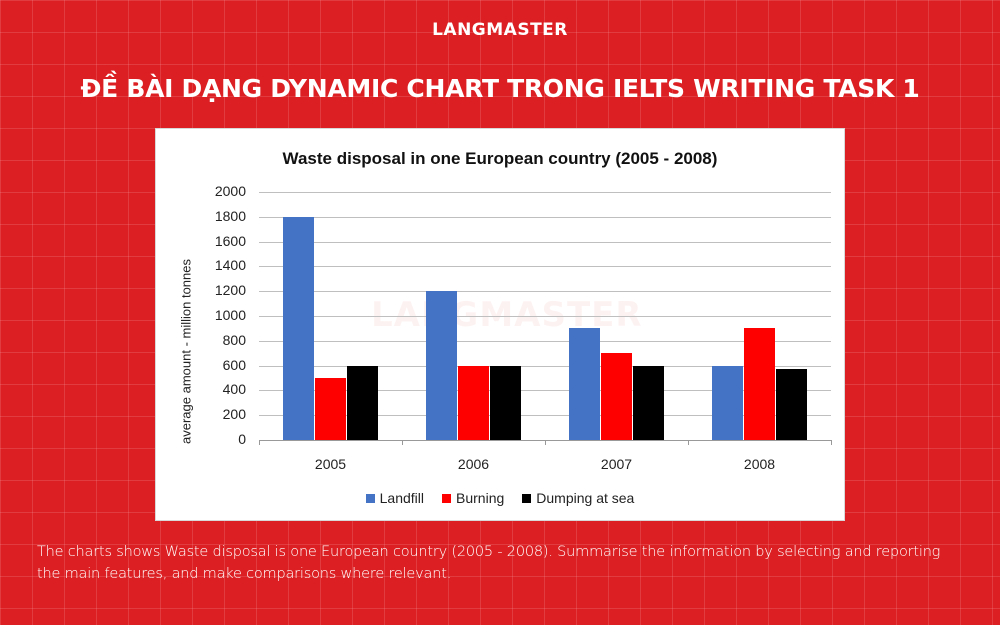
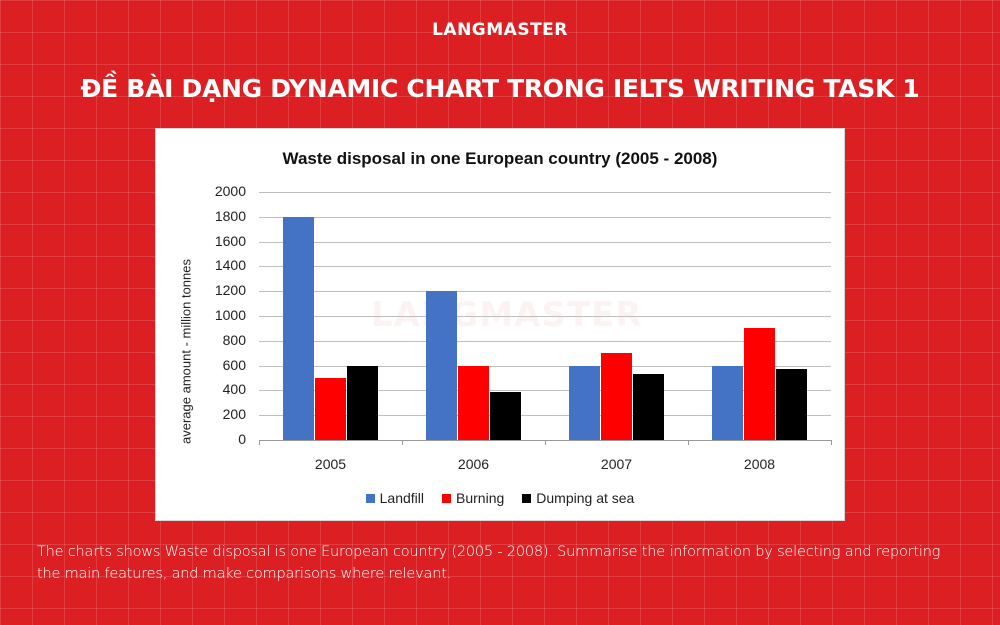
Dumping at sea/2006: 600 -> 390
Landfill/2007: 900 -> 600
Dumping at sea/2007: 600 -> 530
